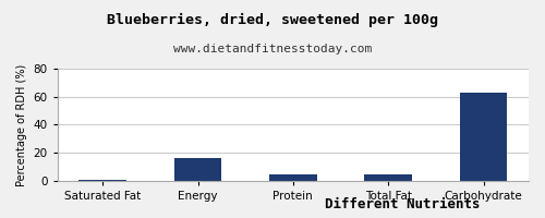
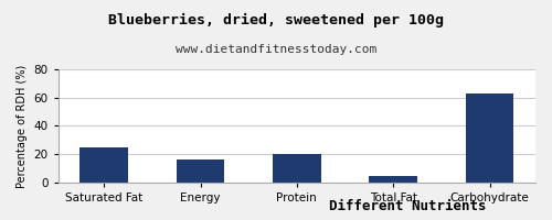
Saturated Fat: 1 -> 25
Protein: 5 -> 20
